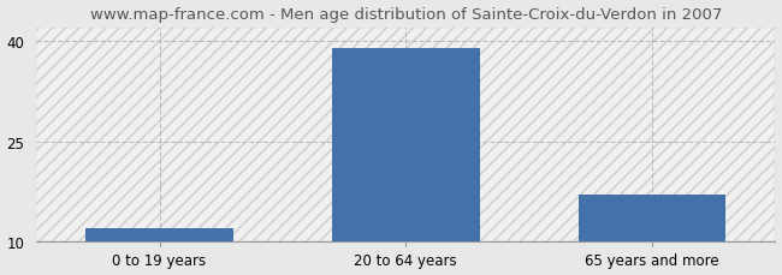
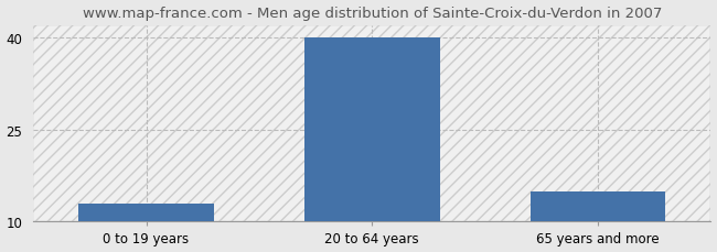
0 to 19 years: 12 -> 13
20 to 64 years: 39 -> 40
65 years and more: 17 -> 15
